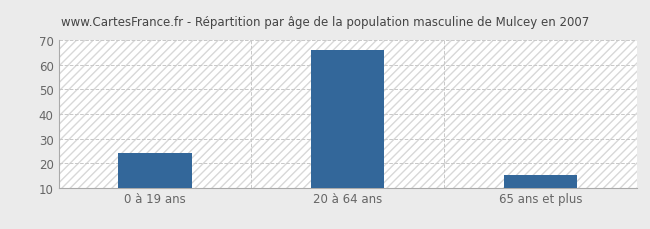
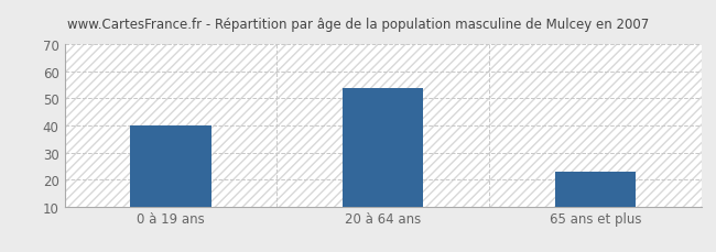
0 à 19 ans: 24 -> 40
20 à 64 ans: 66 -> 54
65 ans et plus: 15 -> 23
